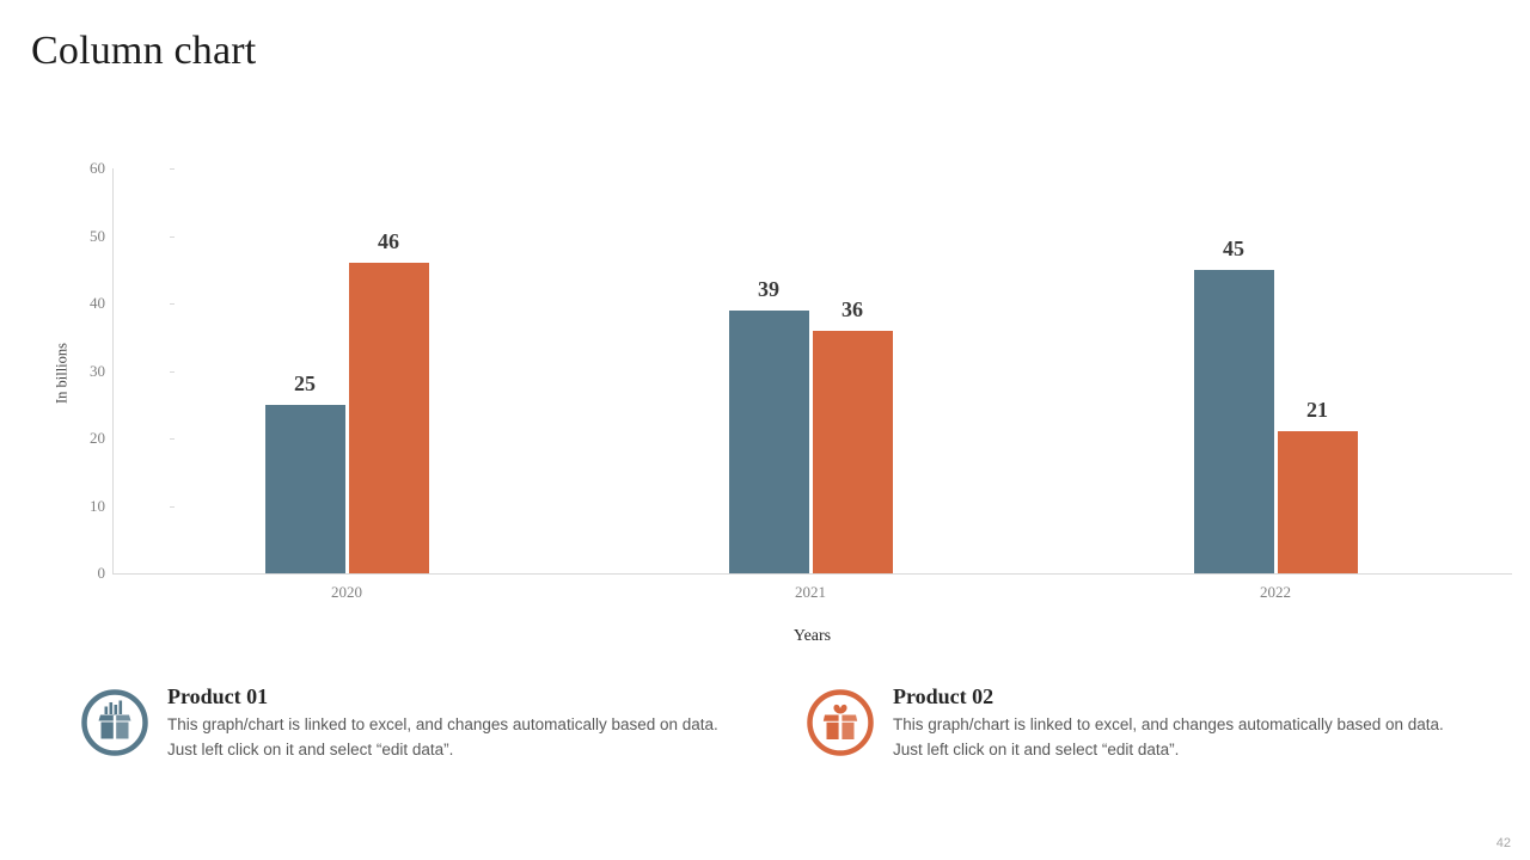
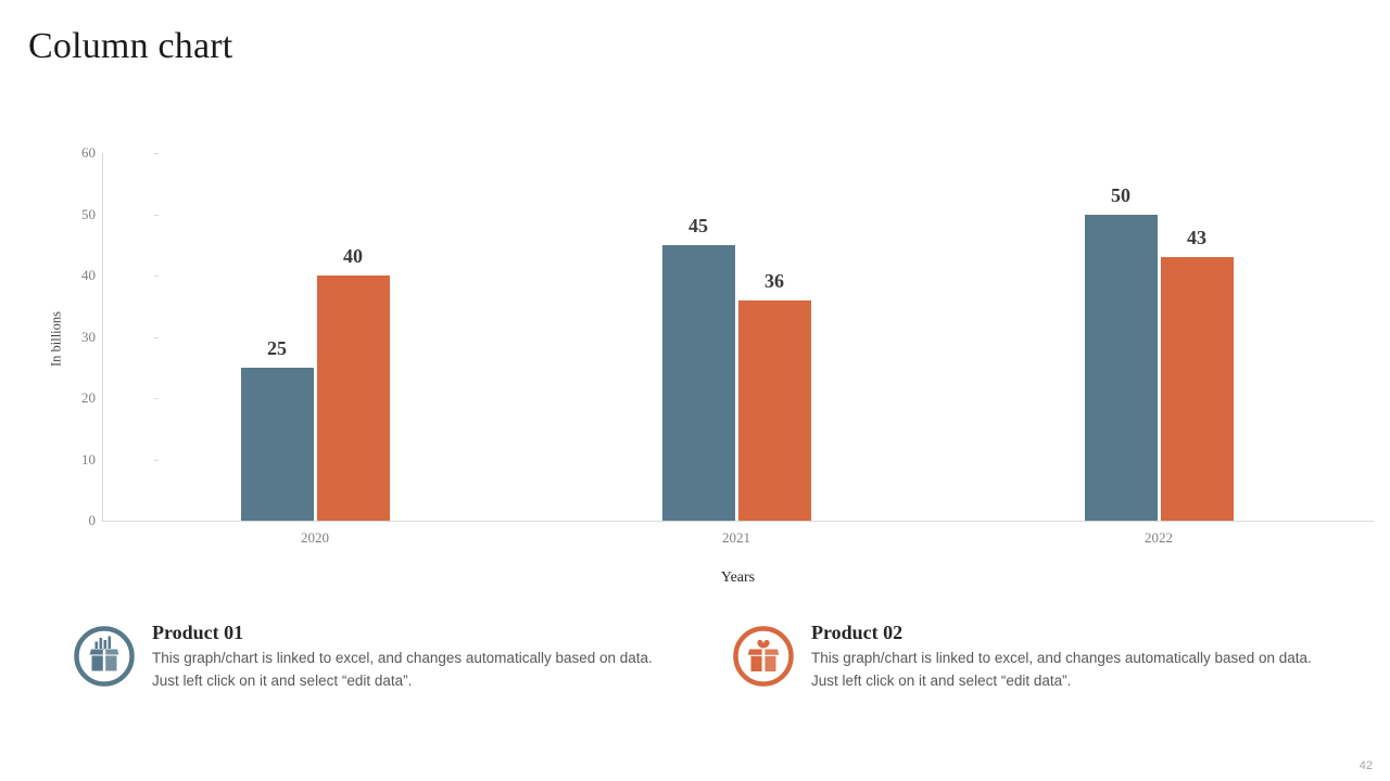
Product 02/2020: 46 -> 40
Product 01/2021: 39 -> 45
Product 01/2022: 45 -> 50
Product 02/2022: 21 -> 43
